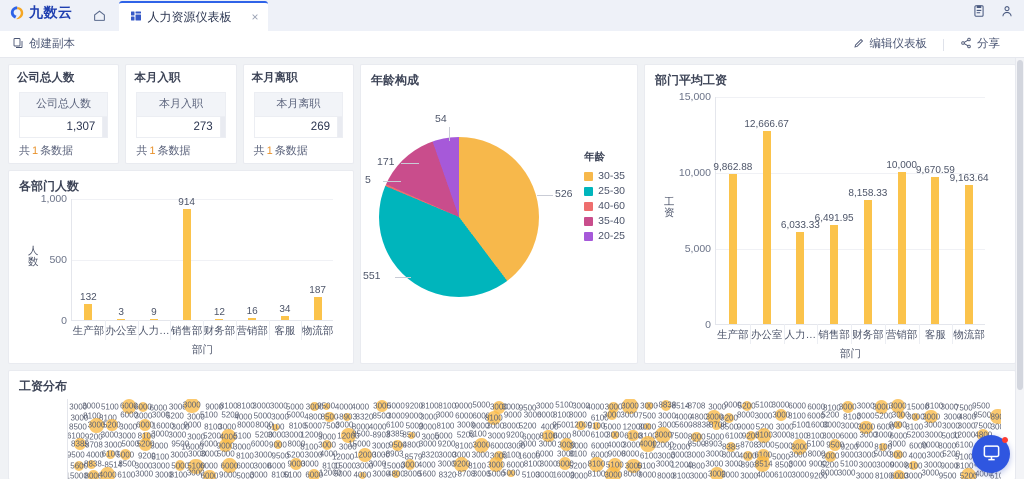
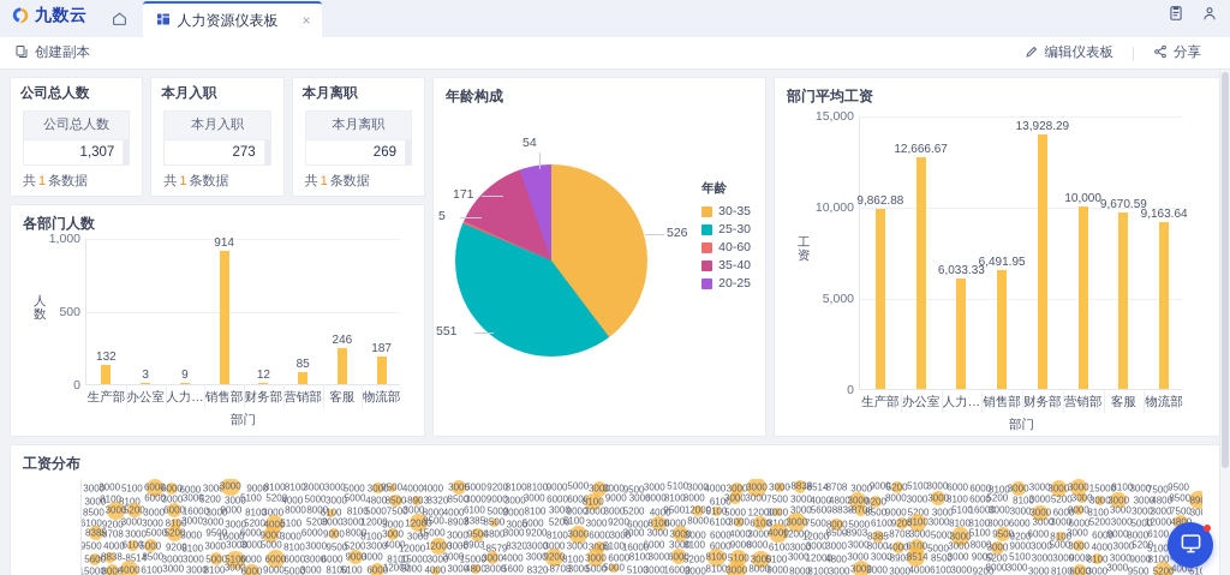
各部门人数/营销部: 16 -> 85
各部门人数/客服: 34 -> 246
部门平均工资/财务部: 8,158.33 -> 13,928.29
